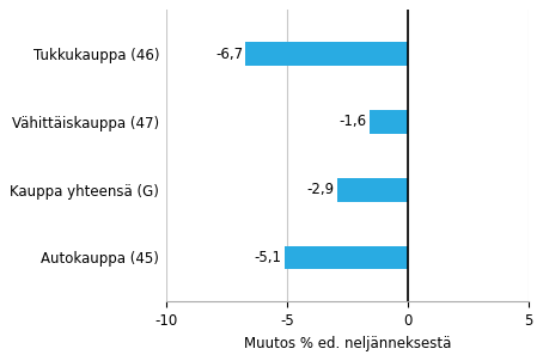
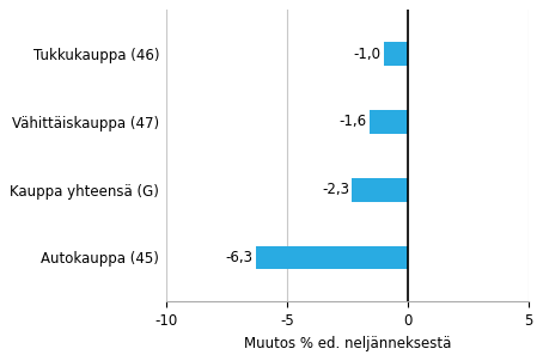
Tukkukauppa (46): -6,7 -> -1,0
Kauppa yhteensä (G): -2,9 -> -2,3
Autokauppa (45): -5,1 -> -6,3
